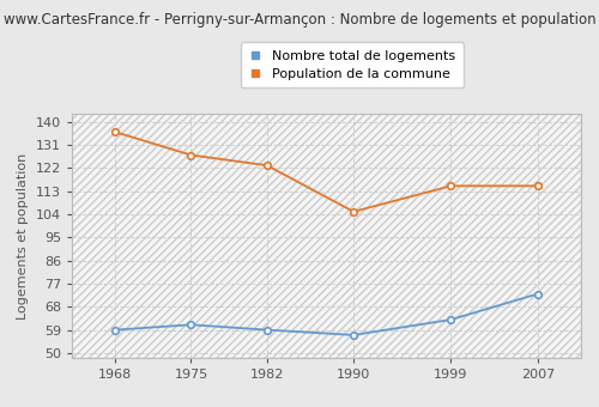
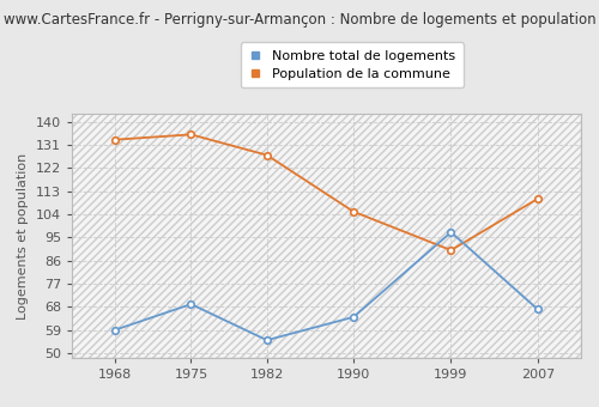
Population de la commune/1968: 136 -> 133
Nombre total de logements/1975: 61 -> 69
Population de la commune/1975: 127 -> 135
Nombre total de logements/1982: 59 -> 55
Population de la commune/1982: 123 -> 127
Nombre total de logements/1990: 57 -> 64
Nombre total de logements/1999: 63 -> 97
Population de la commune/1999: 115 -> 90
Nombre total de logements/2007: 73 -> 67
Population de la commune/2007: 115 -> 110
